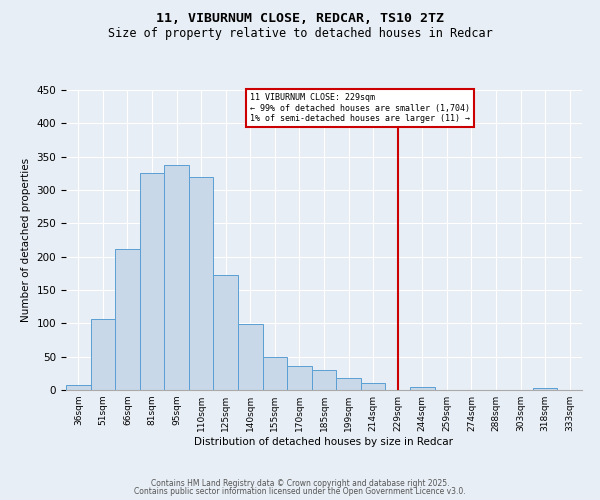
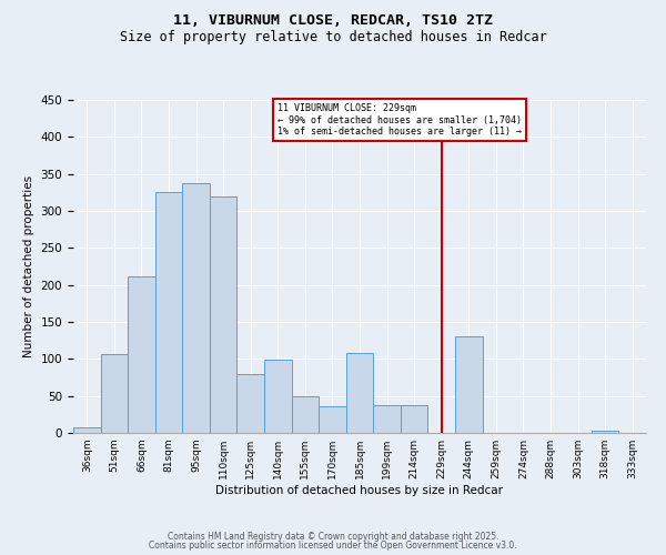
125sqm: 172 -> 80
185sqm: 30 -> 108
199sqm: 18 -> 38
214sqm: 10 -> 38
244sqm: 5 -> 130
